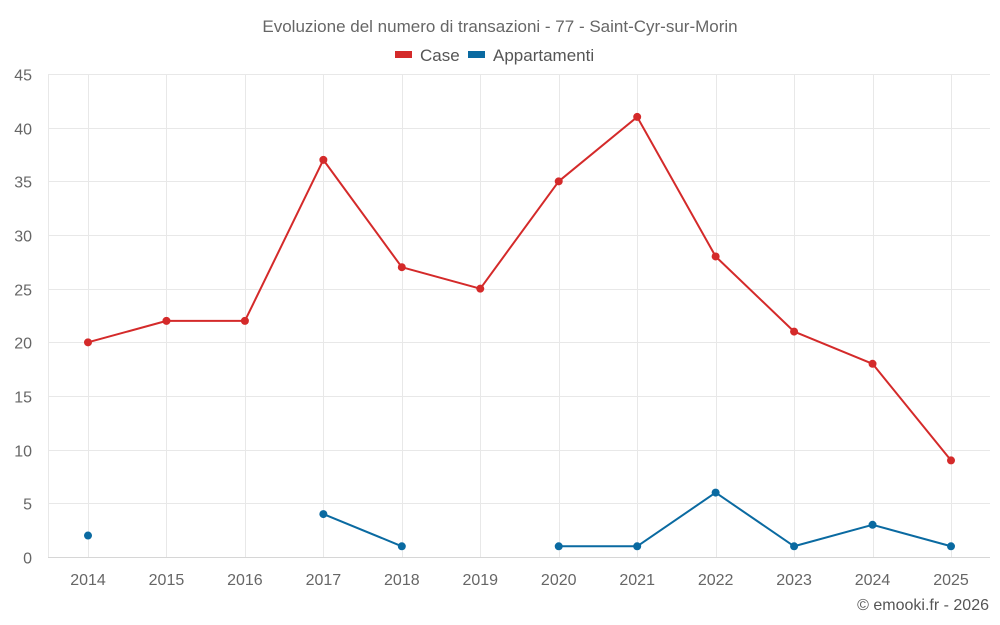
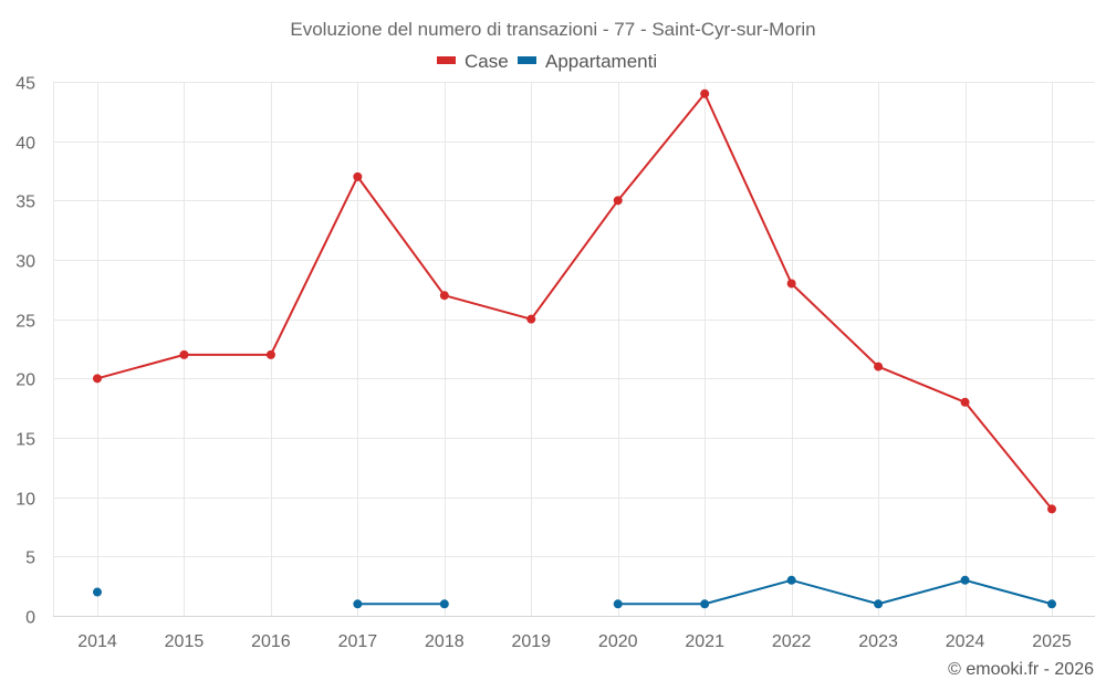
Appartamenti/2017: 4 -> 1
Case/2021: 41 -> 44
Appartamenti/2022: 6 -> 3
